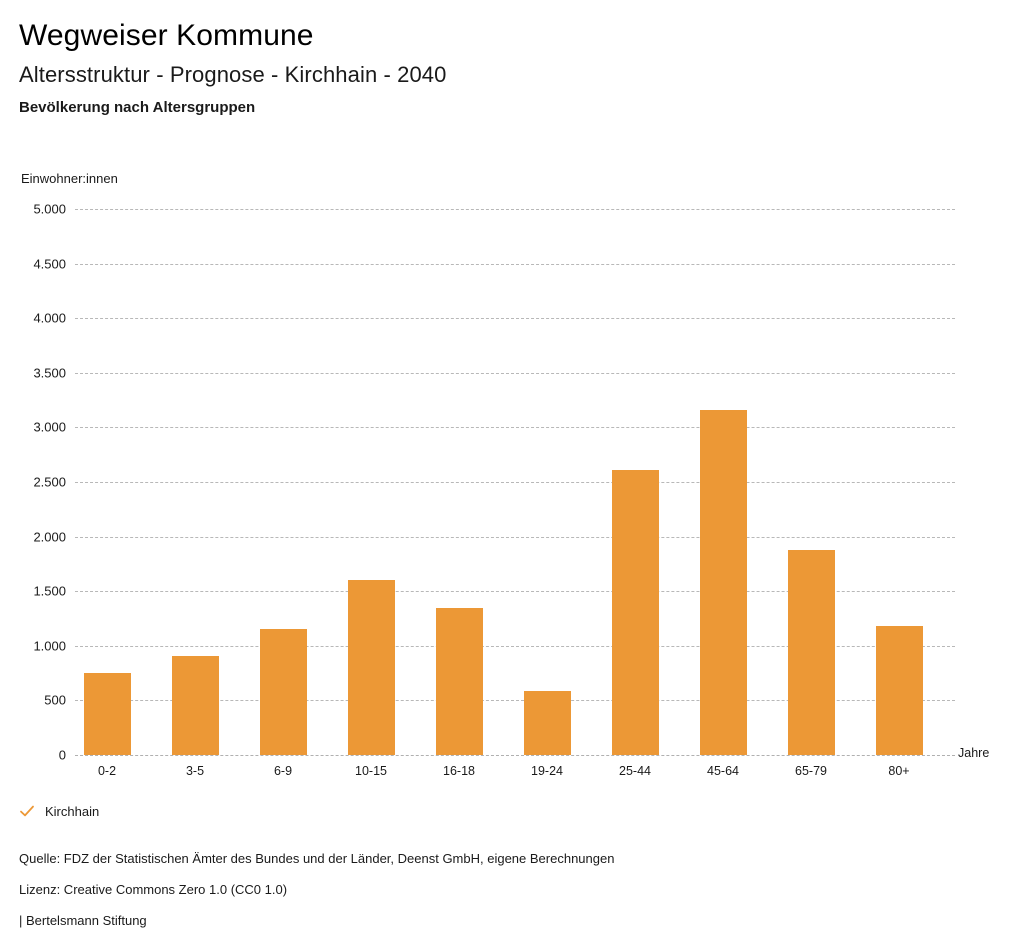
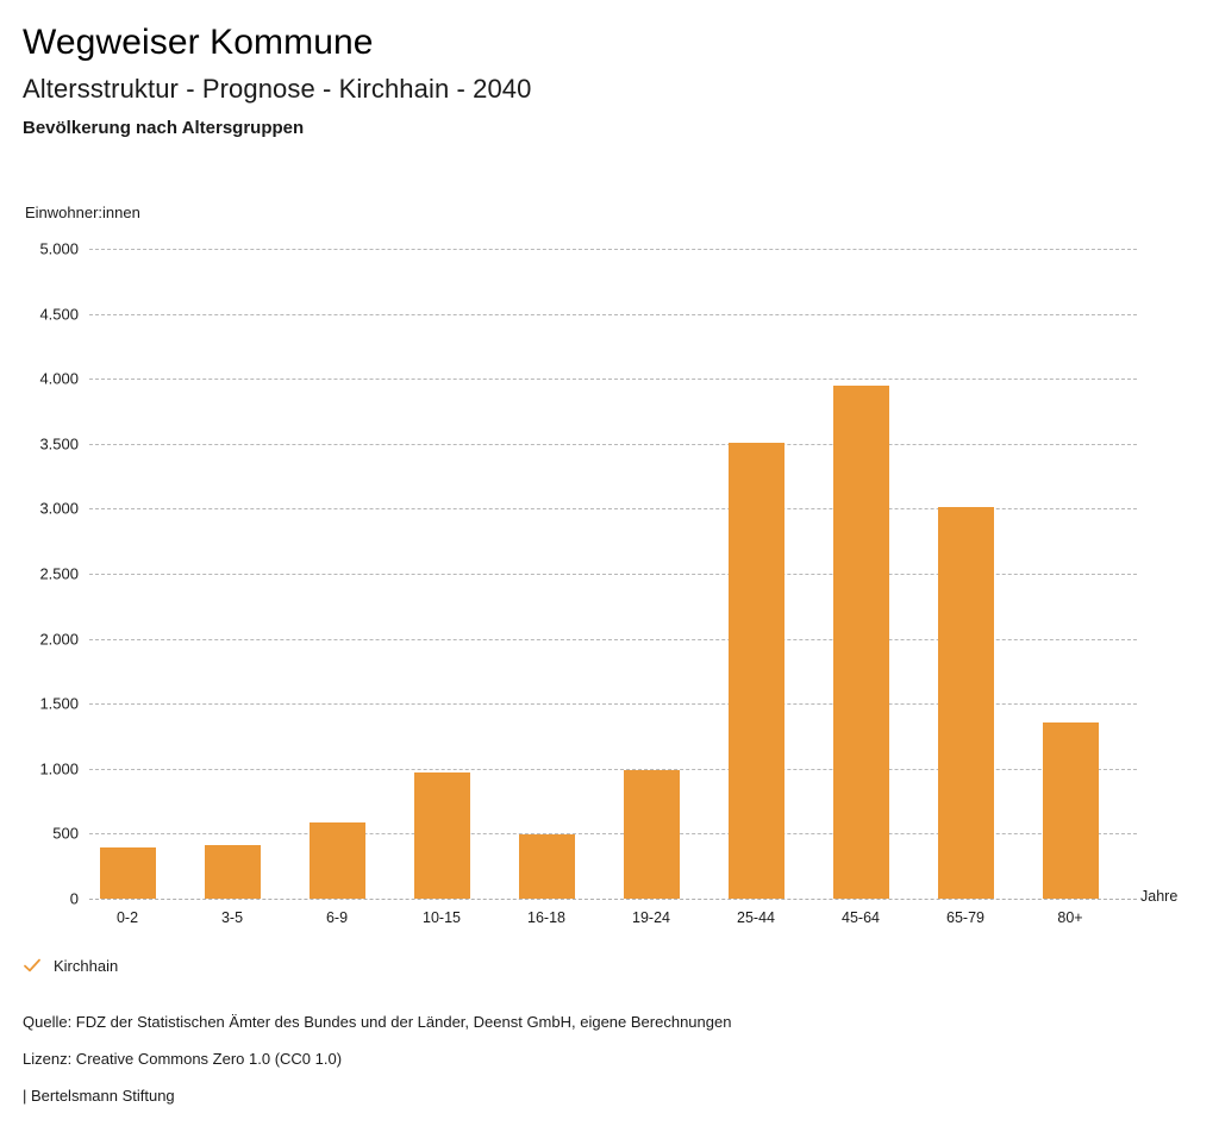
0-2: 750 -> 390
3-5: 910 -> 410
6-9: 1150 -> 590
10-15: 1600 -> 970
16-18: 1350 -> 500
19-24: 590 -> 980
25-44: 2610 -> 3510
45-64: 3160 -> 3940
65-79: 1880 -> 3010
80+: 1180 -> 1360
